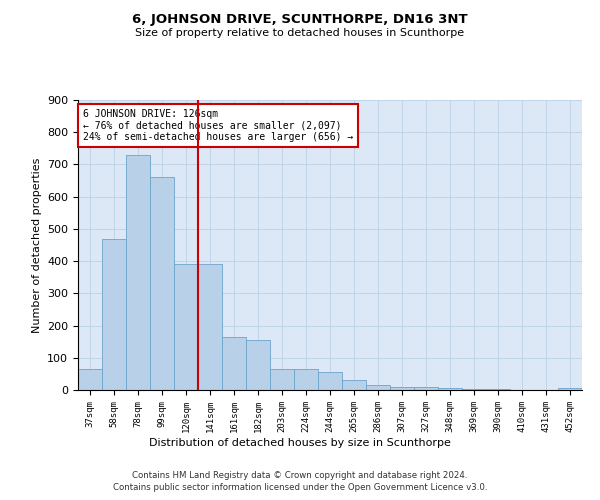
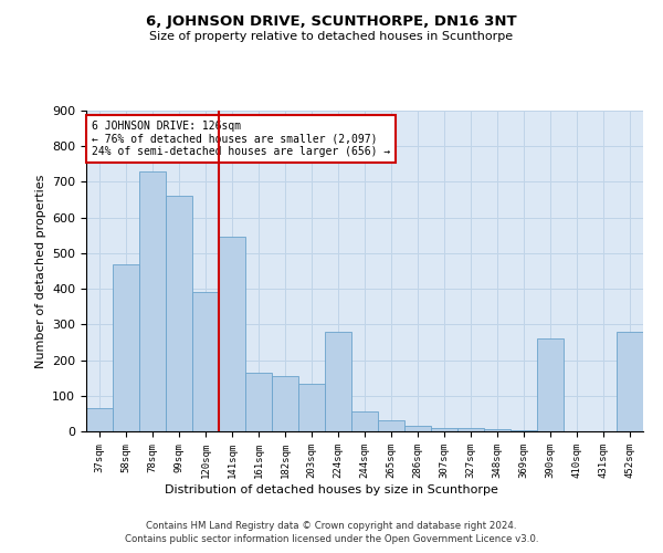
141sqm: 390 -> 545
203sqm: 65 -> 135
224sqm: 65 -> 280
390sqm: 2 -> 260
452sqm: 5 -> 280
